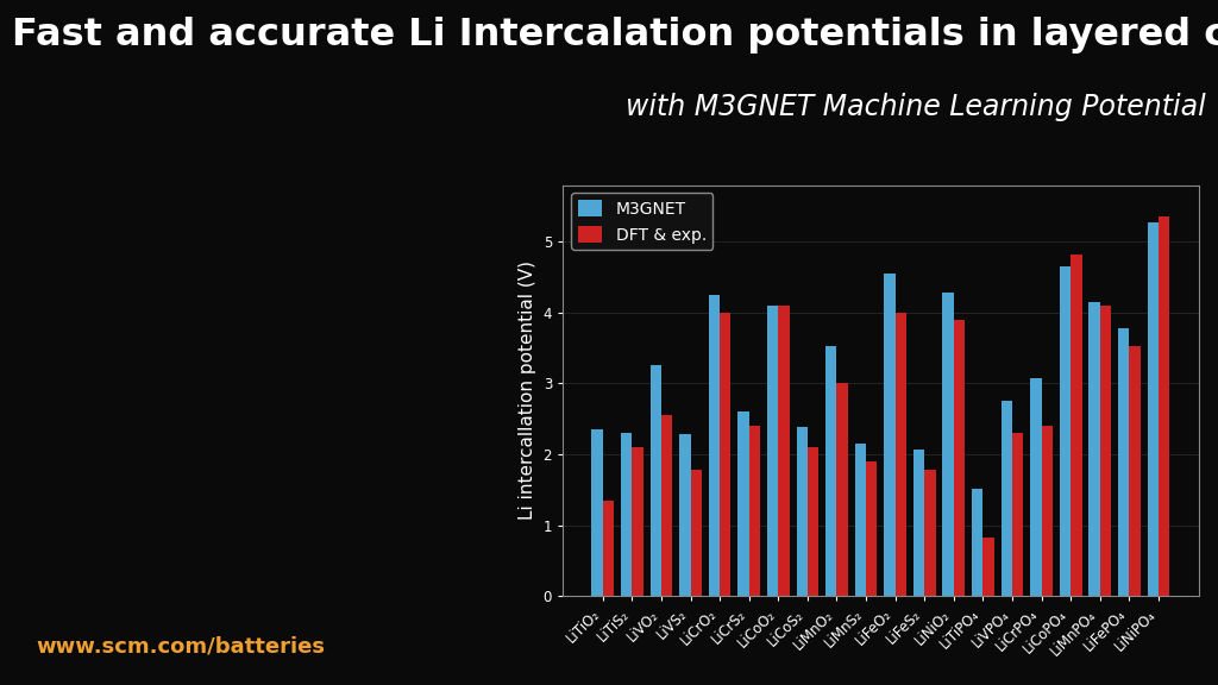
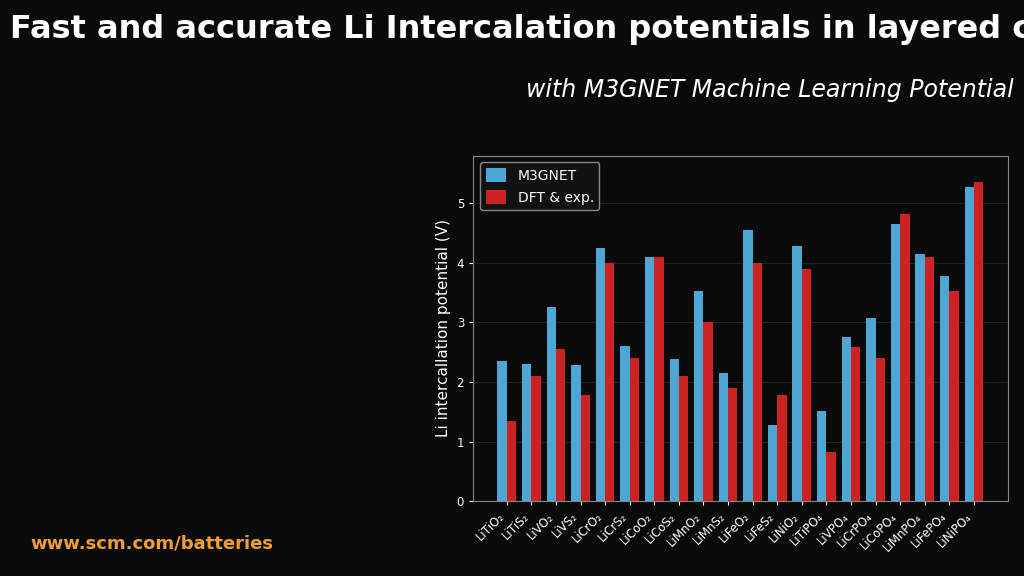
M3GNET/LiFeS₂: 2.07 -> 1.28
DFT & exp./LiVPO₄: 2.30 -> 2.58
